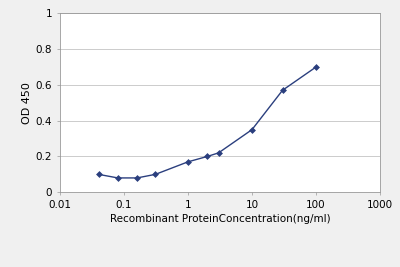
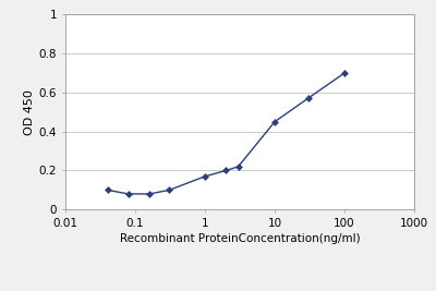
10: 0.35 -> 0.45
